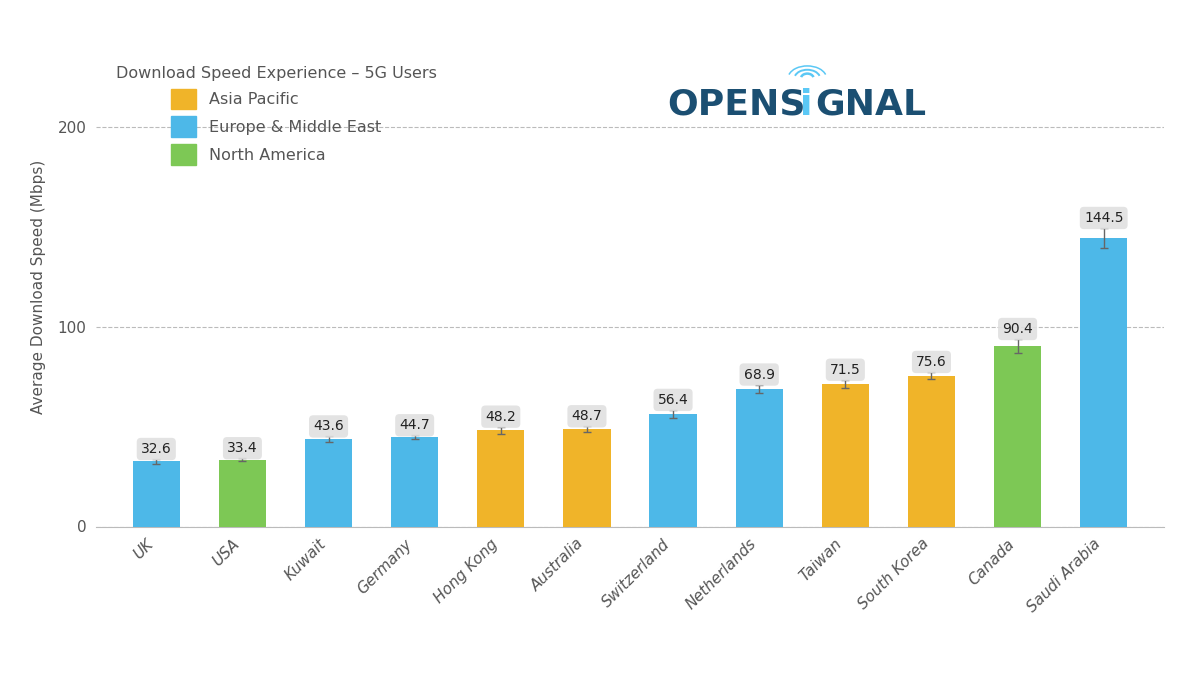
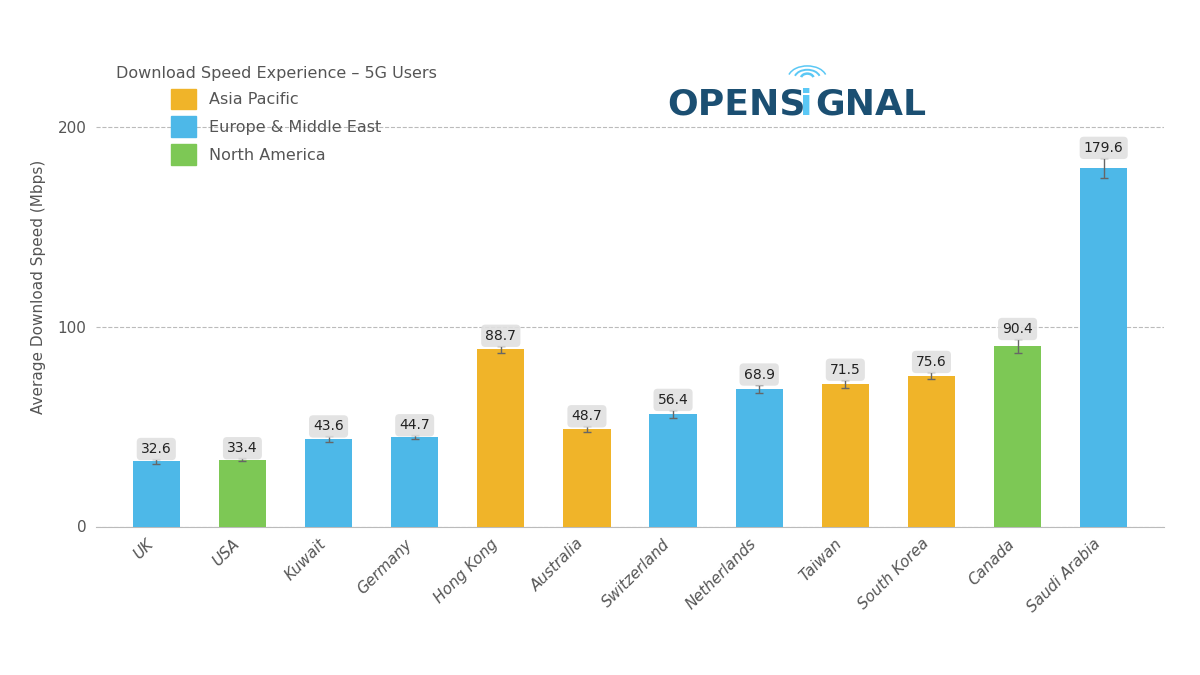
Hong Kong: 48.2 -> 88.7
Saudi Arabia: 144.5 -> 179.6
